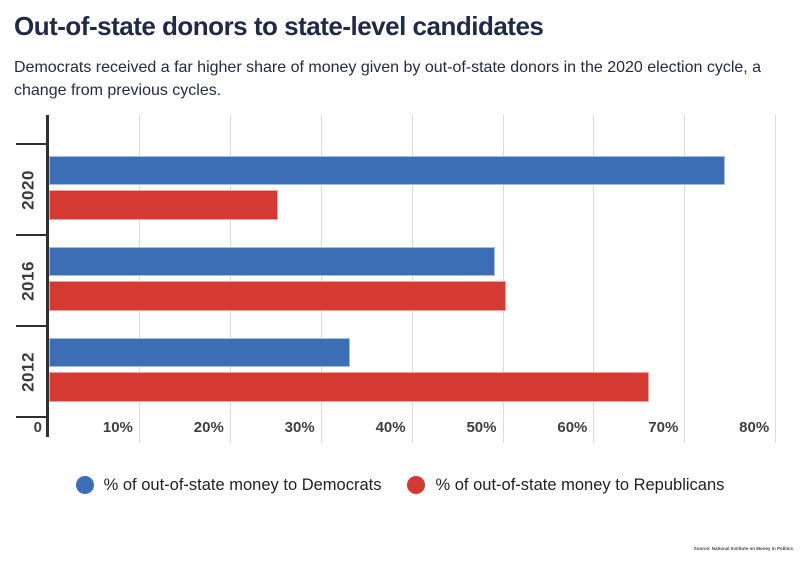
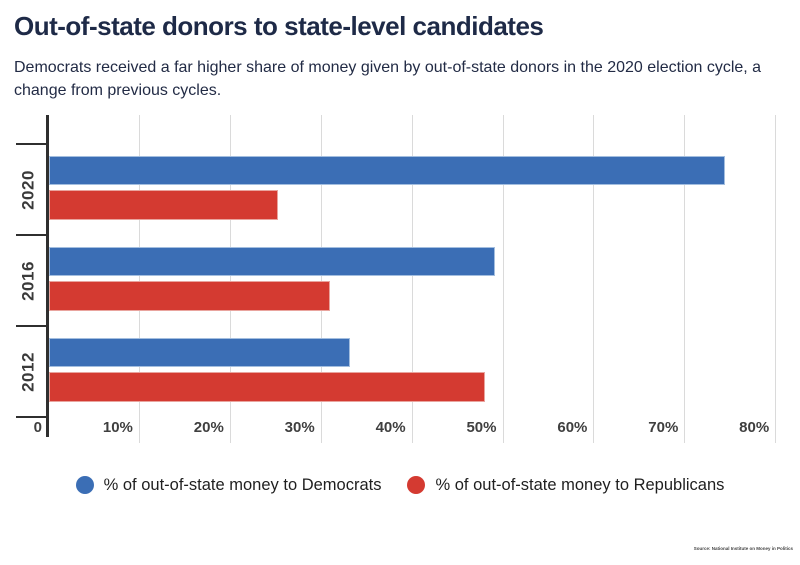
% of out-of-state money to Republicans/2016: 50% -> 31%
% of out-of-state money to Republicans/2012: 66% -> 48%
